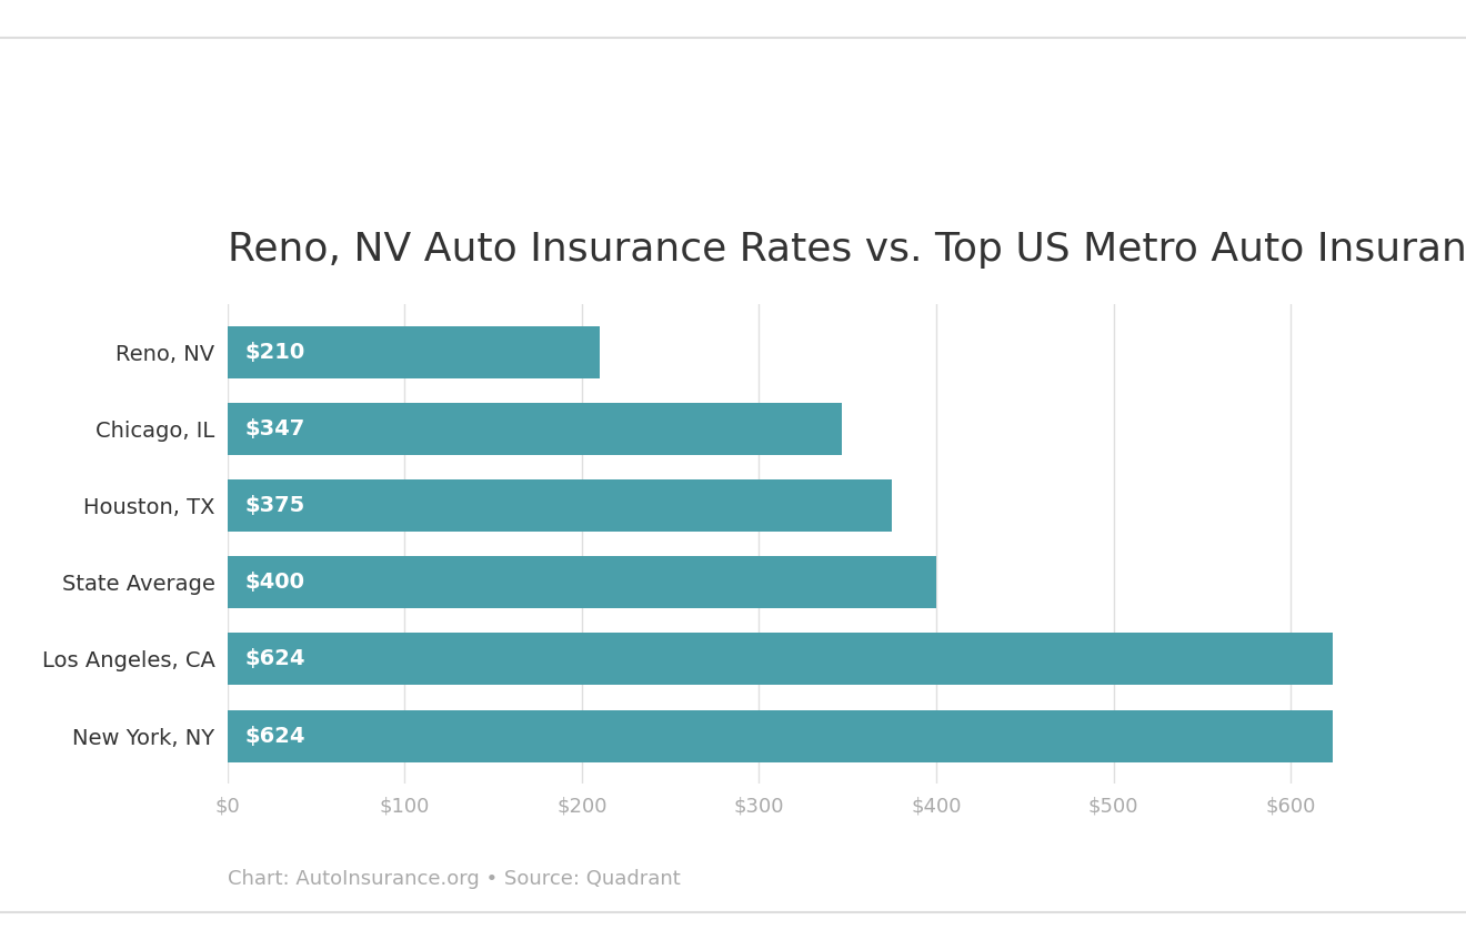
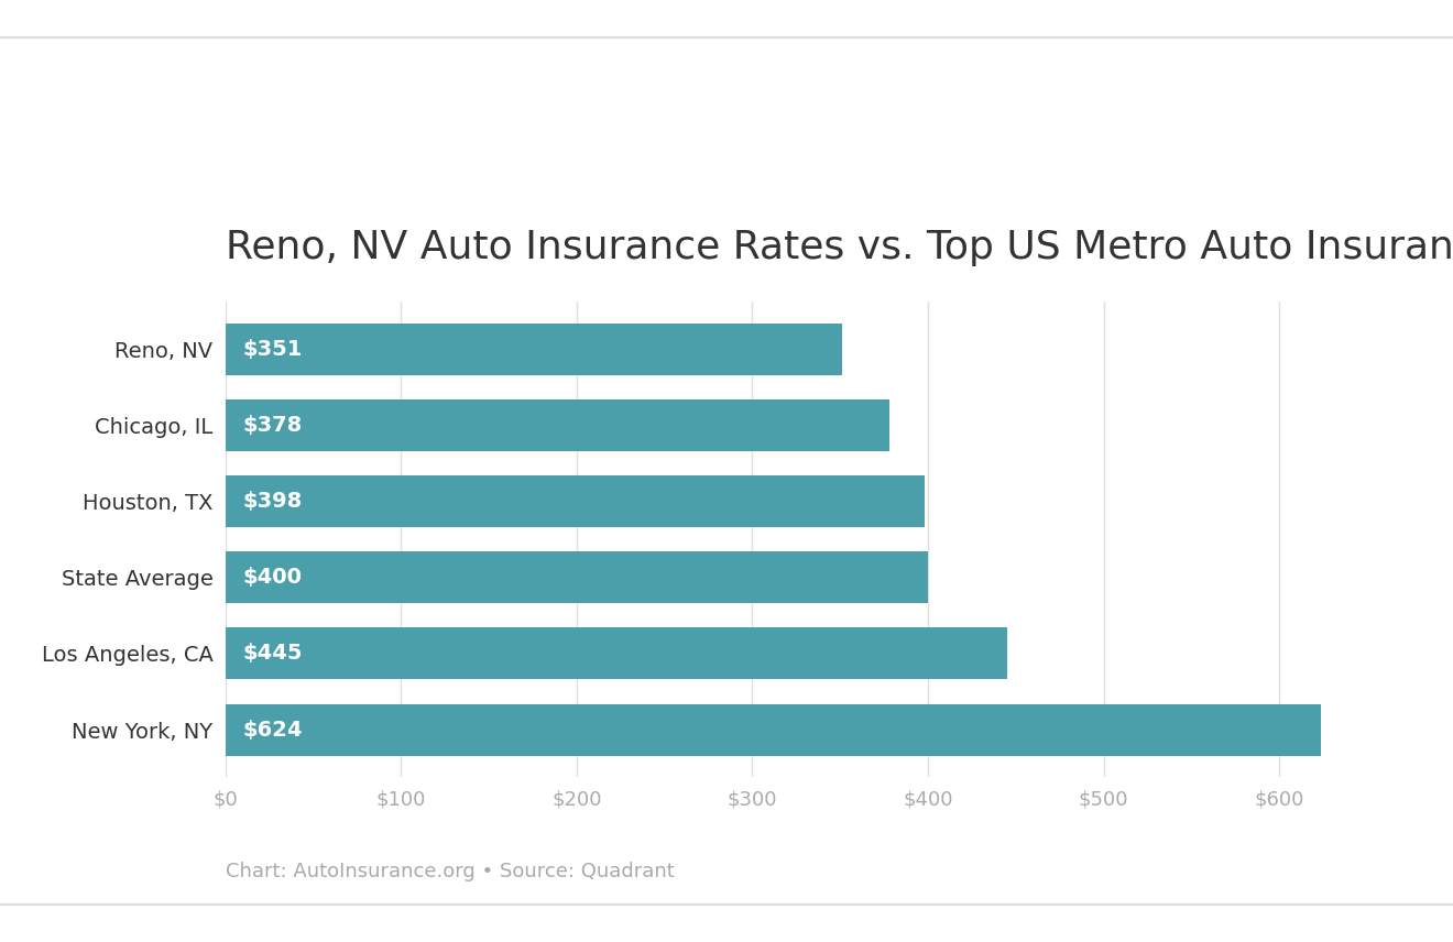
Reno, NV: $210 -> $351
Chicago, IL: $347 -> $378
Houston, TX: $375 -> $398
Los Angeles, CA: $624 -> $445
